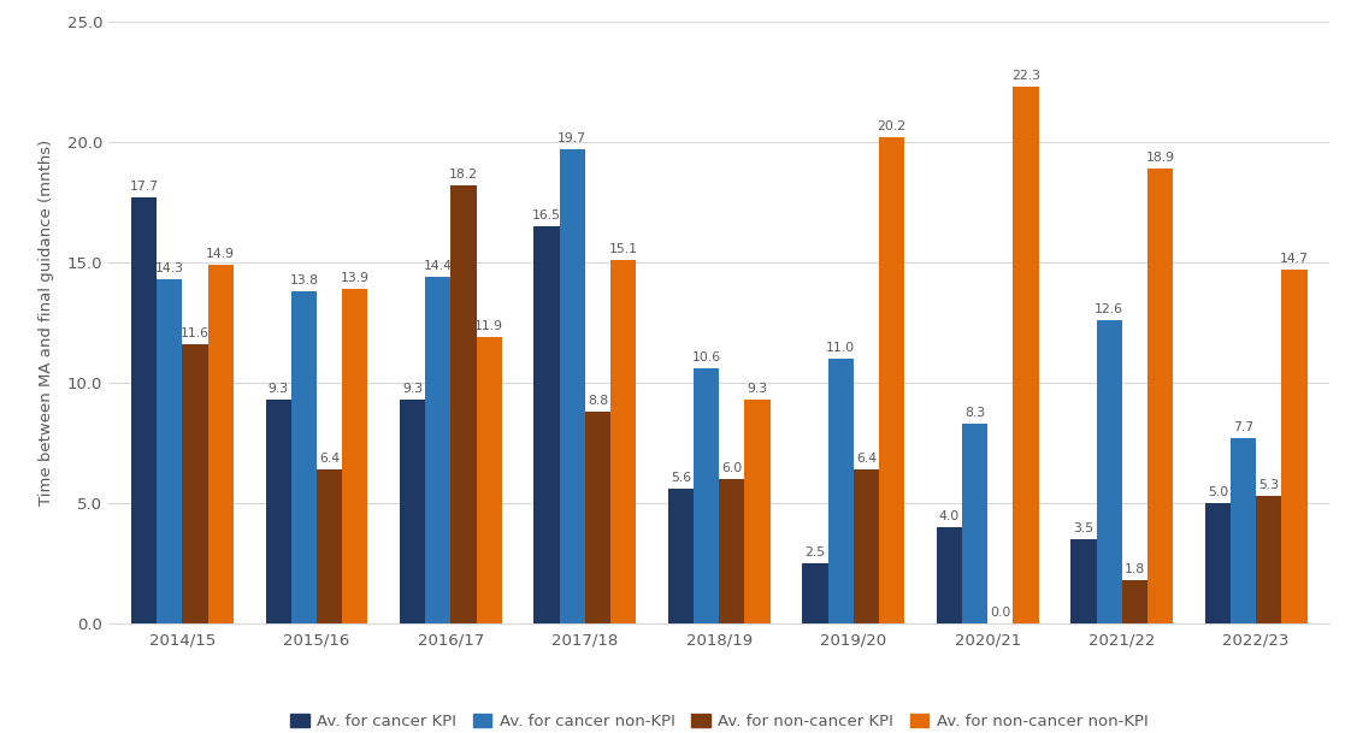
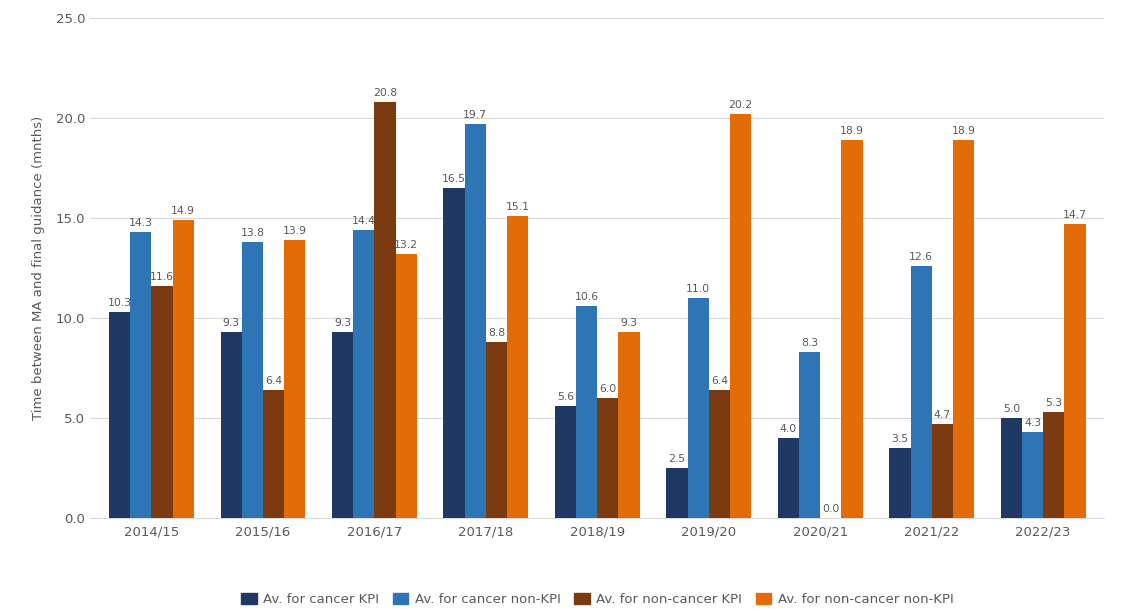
Av. for cancer KPI/2014/15: 17.7 -> 10.3
Av. for non-cancer KPI/2016/17: 18.2 -> 20.8
Av. for non-cancer non-KPI/2016/17: 11.9 -> 13.2
Av. for non-cancer non-KPI/2020/21: 22.3 -> 18.9
Av. for non-cancer KPI/2021/22: 1.8 -> 4.7
Av. for cancer non-KPI/2022/23: 7.7 -> 4.3
